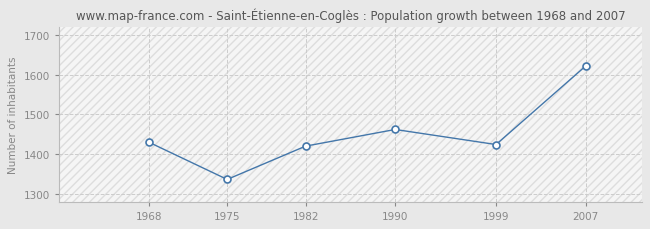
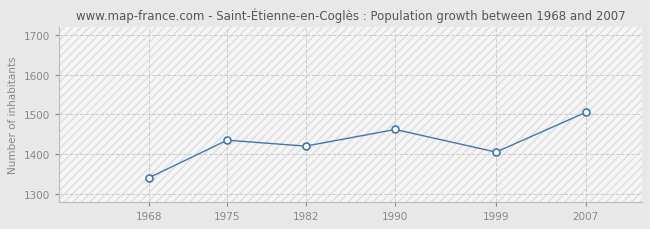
1968: 1430 -> 1340
1975: 1336 -> 1435
1999: 1424 -> 1405
2007: 1622 -> 1505
